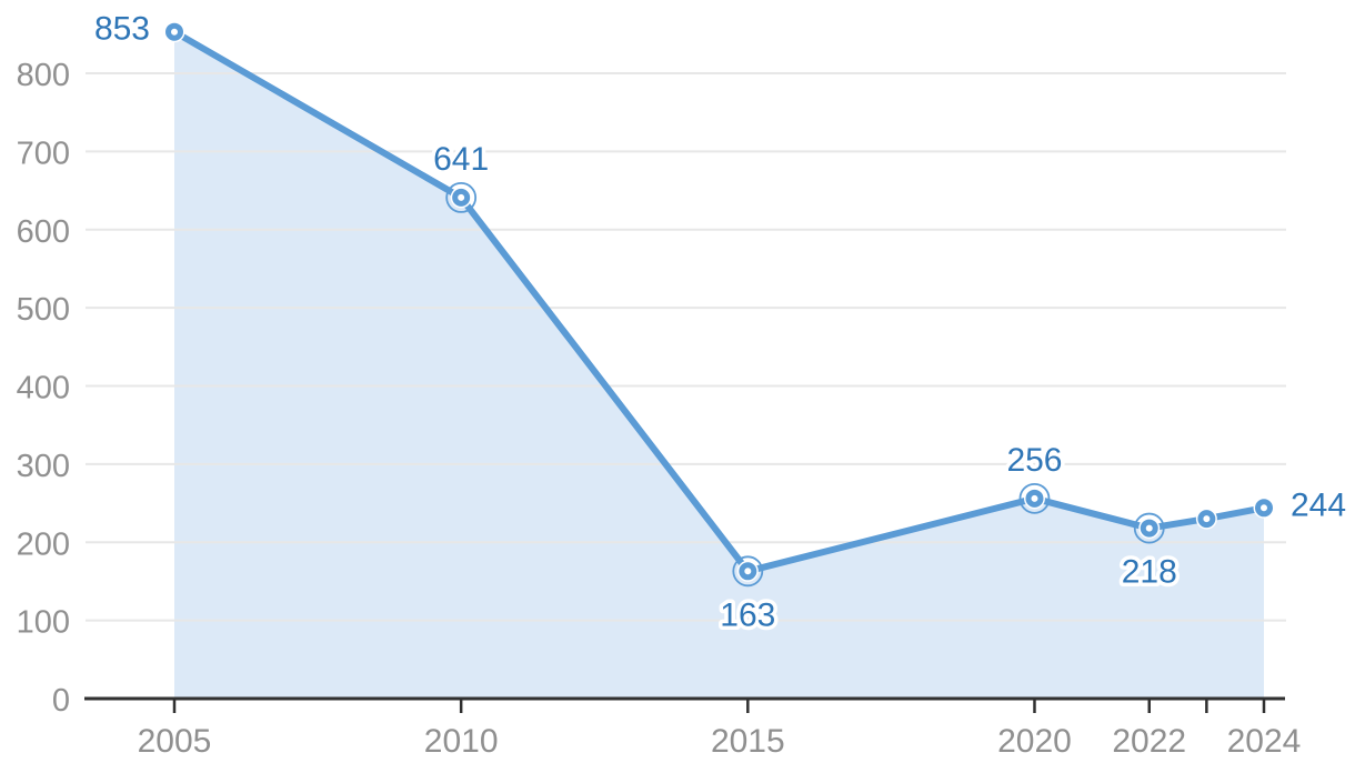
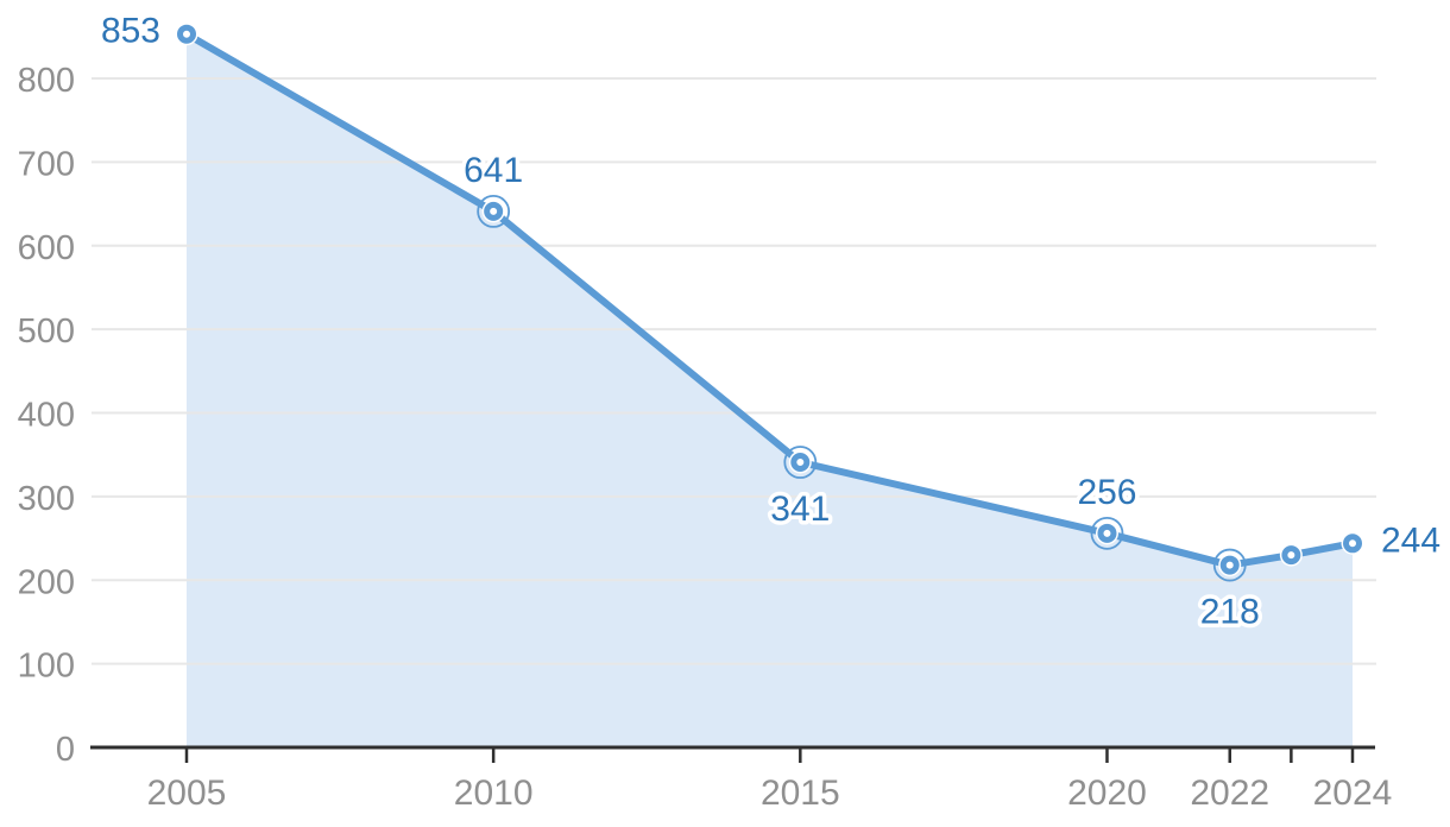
2015: 163 -> 341
